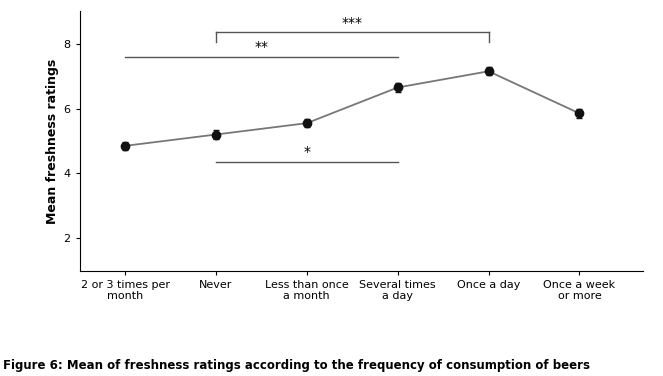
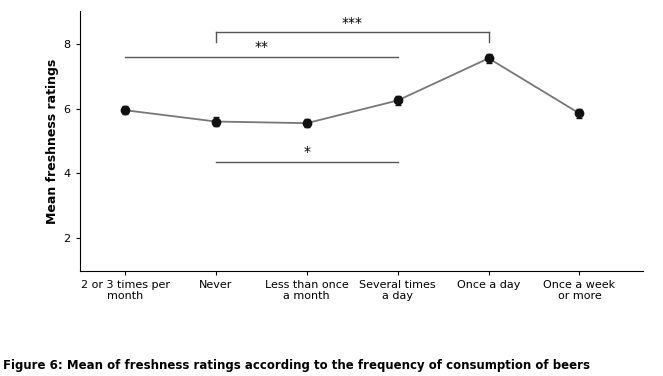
2 or 3 times per month: 4.85 -> 5.95
Never: 5.20 -> 5.60
Several times a day: 6.65 -> 6.25
Once a day: 7.15 -> 7.55
